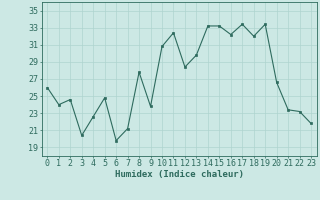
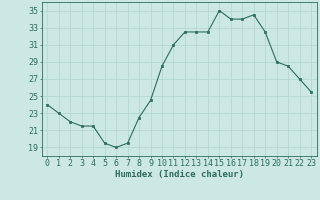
0: 26.0 -> 24.0
1: 24.0 -> 23.0
2: 24.6 -> 22.0
3: 20.4 -> 21.5
4: 22.6 -> 21.5
5: 24.8 -> 19.5
6: 19.8 -> 19.0
7: 21.2 -> 19.5
8: 27.8 -> 22.5
9: 23.8 -> 24.5
10: 30.8 -> 28.5
11: 32.4 -> 31.0
12: 28.4 -> 32.5
13: 29.8 -> 32.5
14: 33.2 -> 32.5
15: 33.2 -> 35.0
16: 32.2 -> 34.0
17: 33.4 -> 34.0
18: 32.0 -> 34.5
19: 33.4 -> 32.5
20: 26.6 -> 29.0
21: 23.4 -> 28.5
22: 23.2 -> 27.0
23: 21.8 -> 25.5
